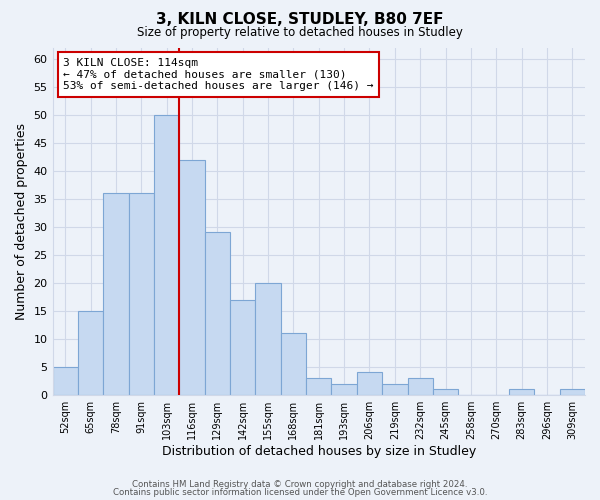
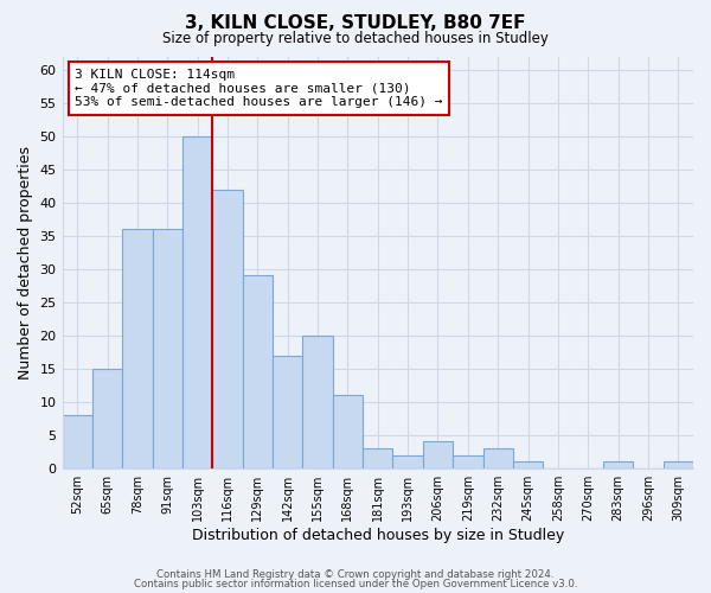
52sqm: 5 -> 8
